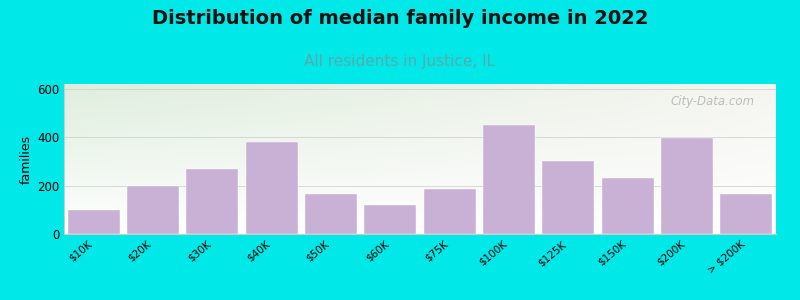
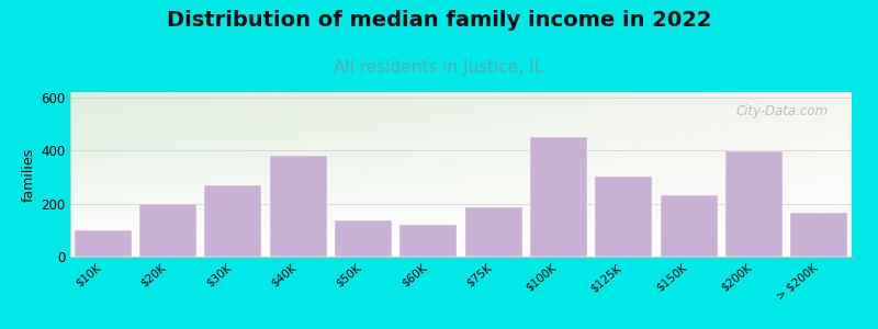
$50K: 165 -> 135
